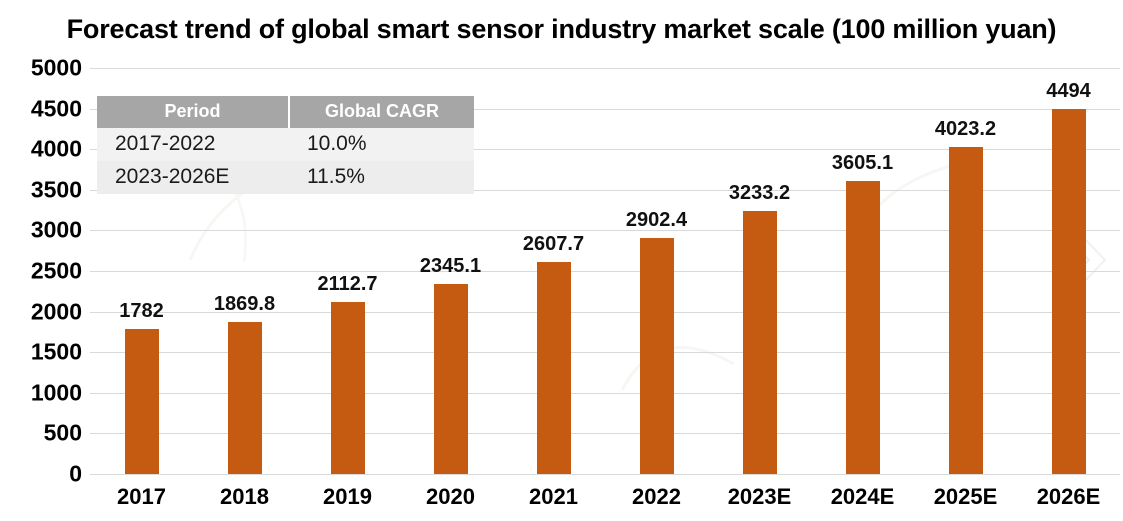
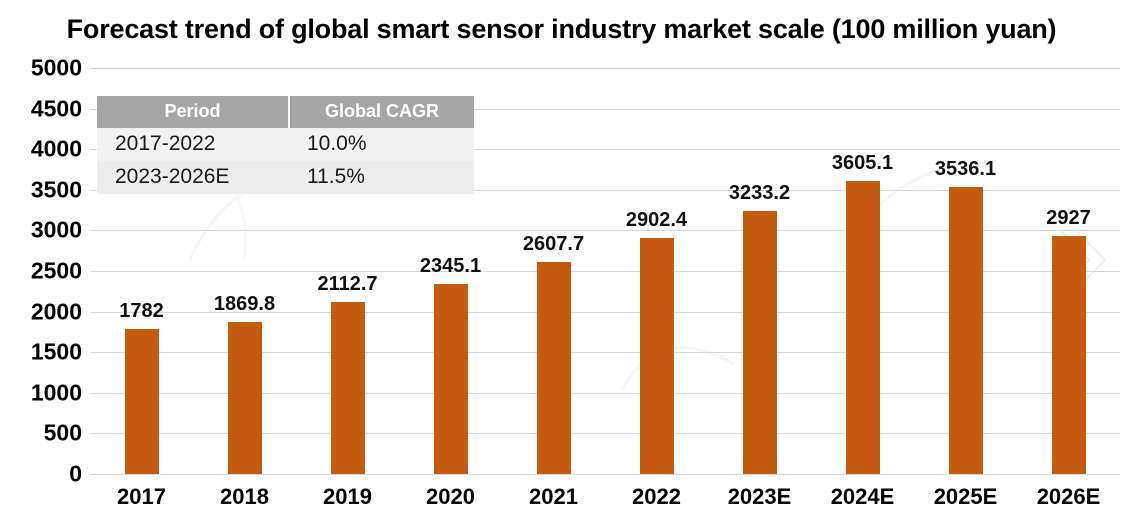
2025E: 4023.2 -> 3536.1
2026E: 4494 -> 2927
